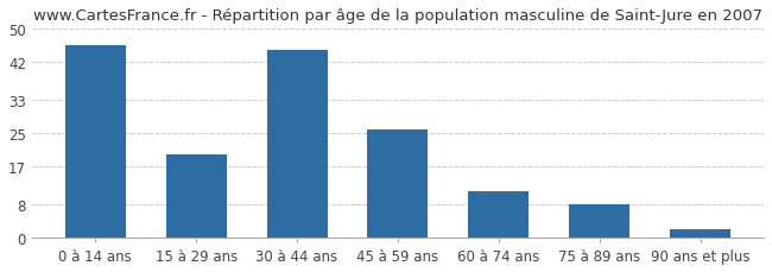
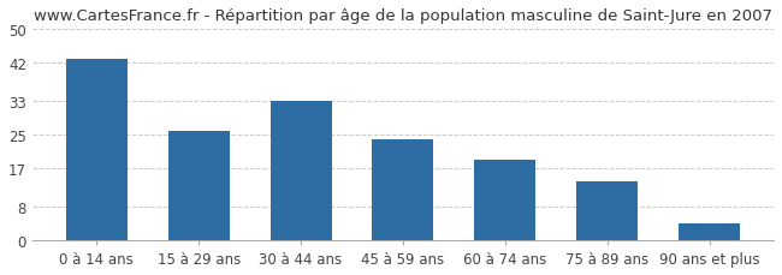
0 à 14 ans: 46 -> 43
15 à 29 ans: 20 -> 26
30 à 44 ans: 45 -> 33
45 à 59 ans: 26 -> 24
60 à 74 ans: 11 -> 19
75 à 89 ans: 8 -> 14
90 ans et plus: 2 -> 4
